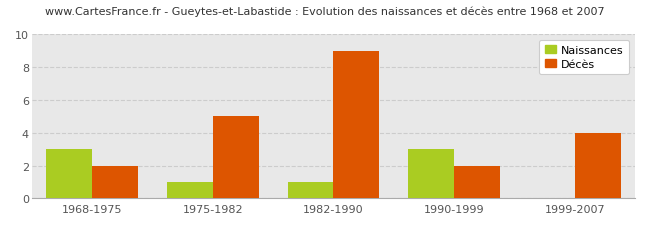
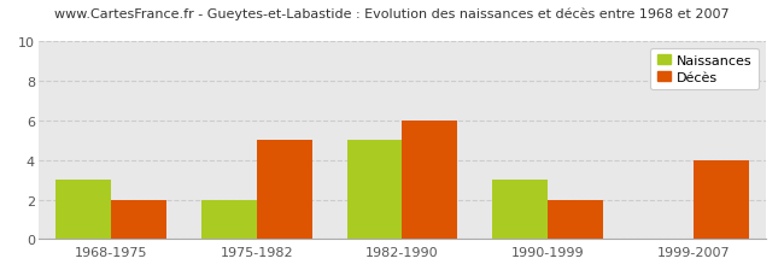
Naissances/1975-1982: 1 -> 2
Naissances/1982-1990: 1 -> 5
Décès/1982-1990: 9 -> 6
